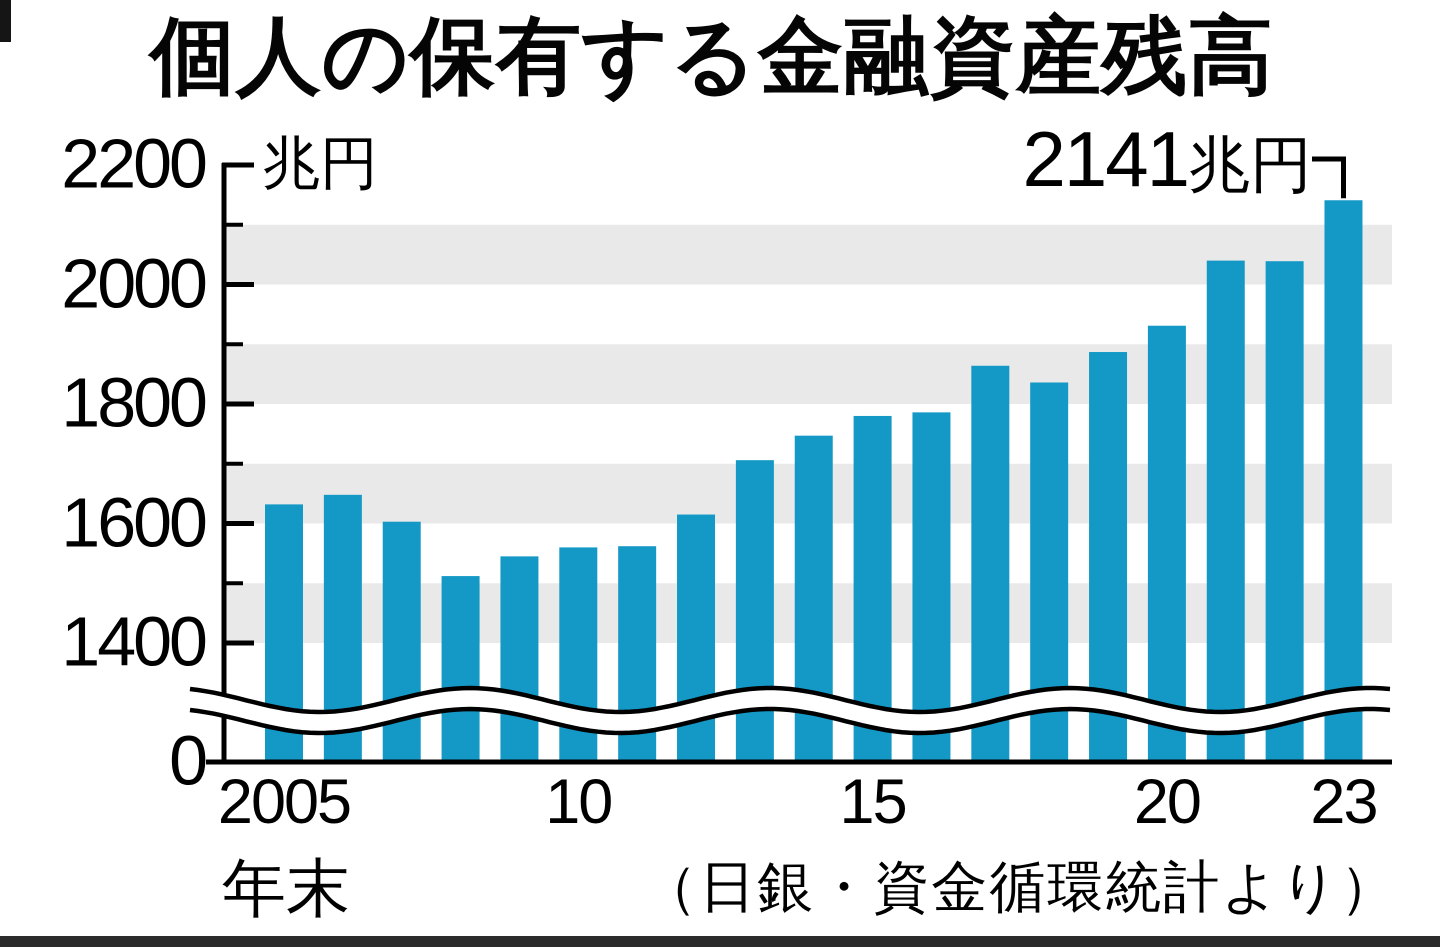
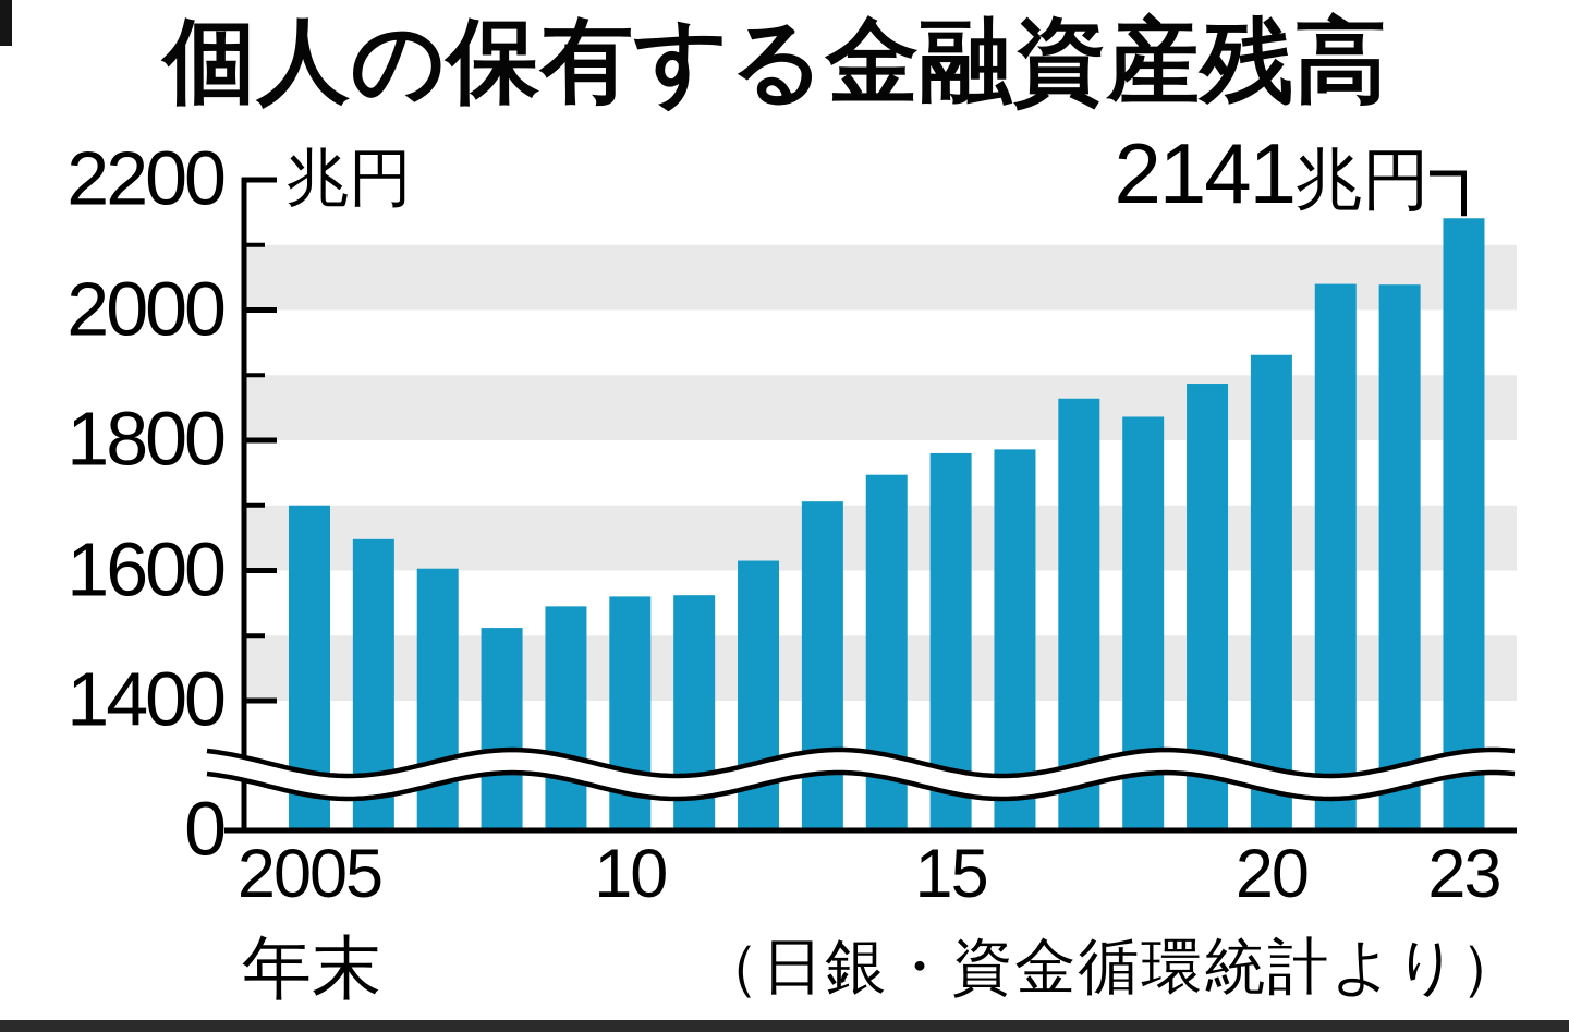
2005: 1630 -> 1700
